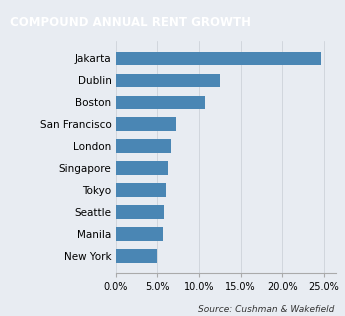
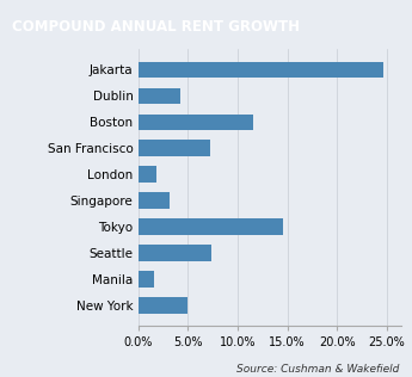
Dublin: 12.5% -> 4.2%
Boston: 10.7% -> 11.6%
London: 6.6% -> 1.8%
Singapore: 6.3% -> 3.2%
Tokyo: 6.0% -> 14.6%
Seattle: 5.8% -> 7.4%
Manila: 5.7% -> 1.6%
